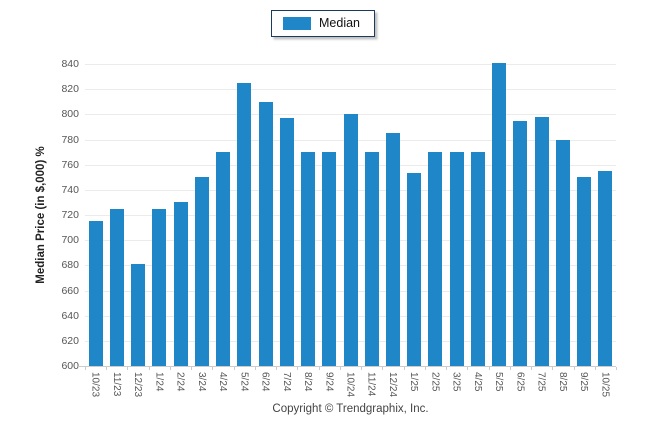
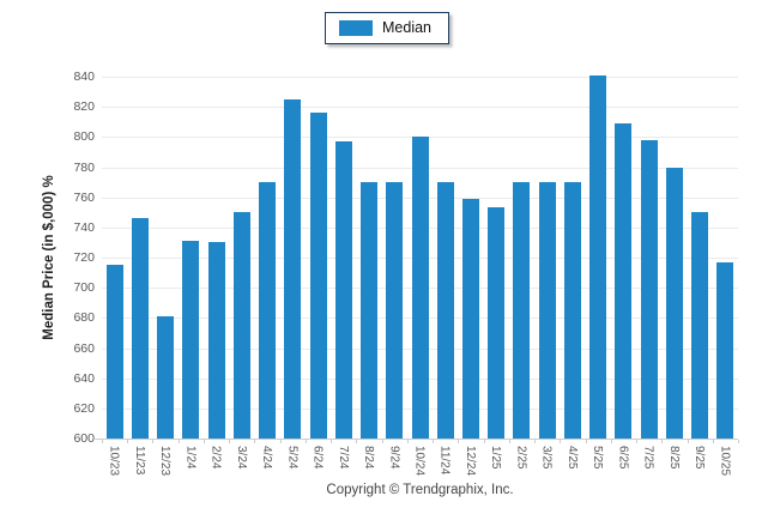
11/23: 725 -> 746
1/24: 725 -> 731
6/24: 810 -> 816
12/24: 785 -> 759
6/25: 795 -> 809
10/25: 755 -> 717
